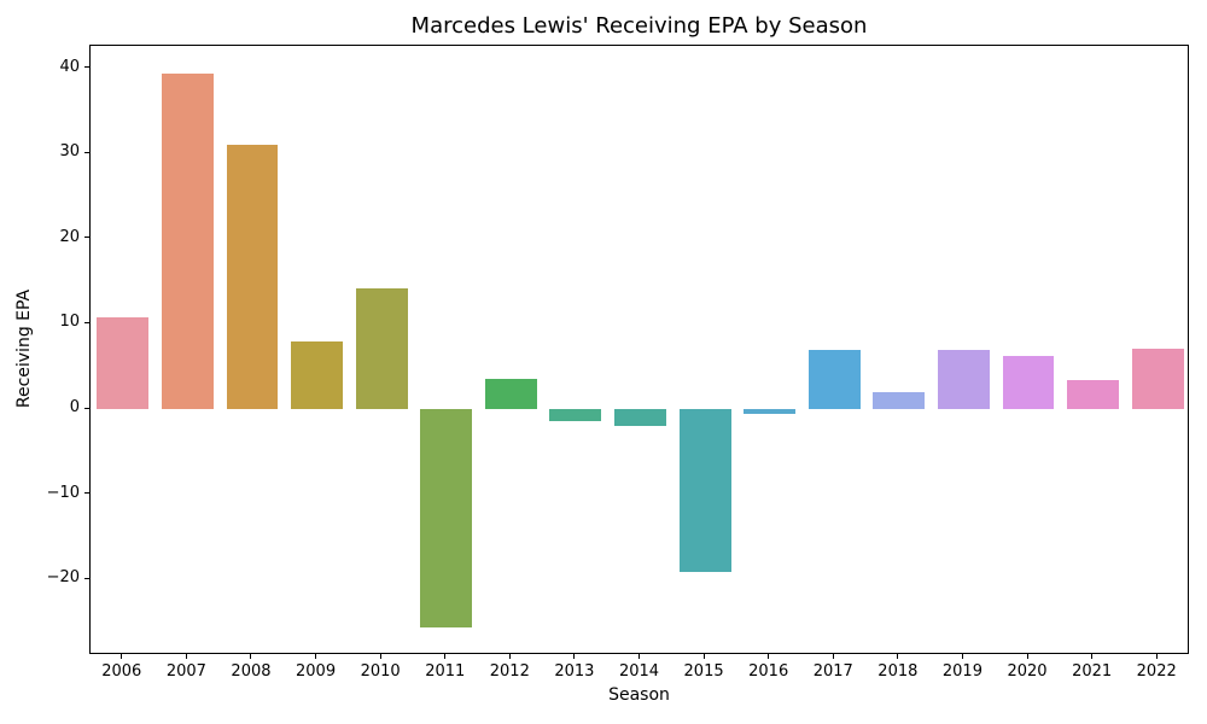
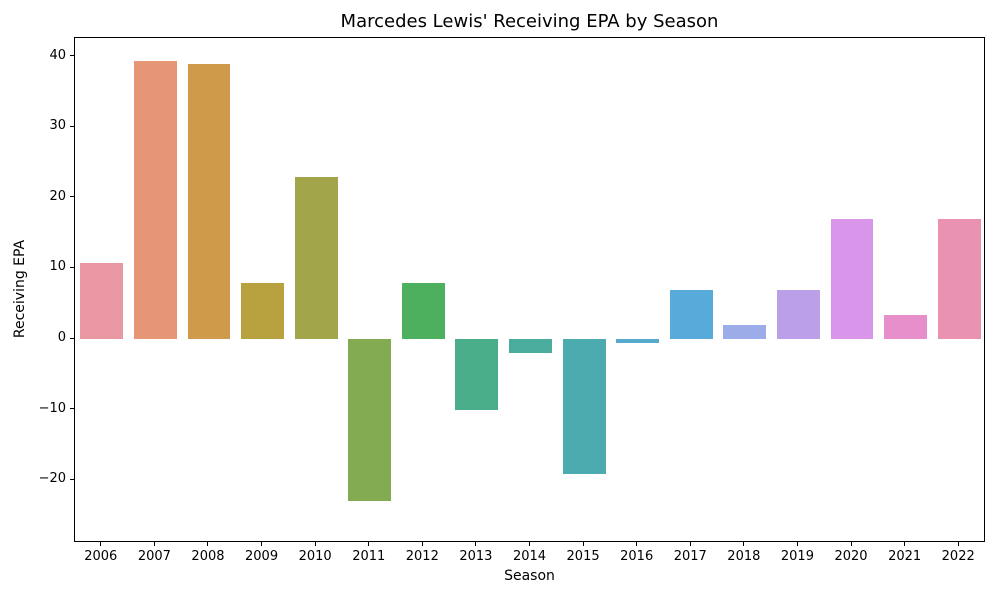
2008: 31 -> 39
2010: 14 -> 23
2011: -26 -> -23
2012: 4 -> 8
2013: -1 -> -10
2020: 6 -> 17
2022: 7 -> 17
